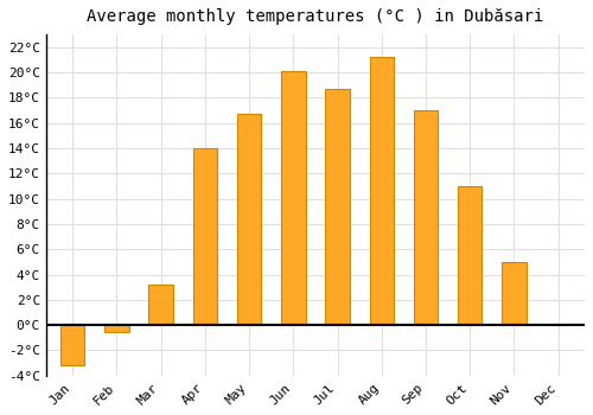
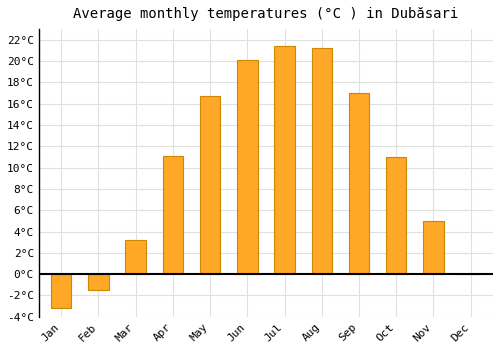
Feb: -0.5°C -> -1.5°C
Apr: 14.0°C -> 11.1°C
Jul: 18.7°C -> 21.4°C
